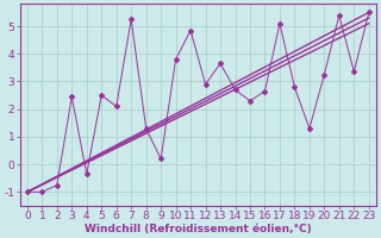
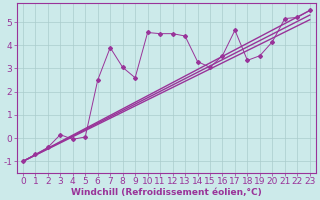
1: -1.00 -> -0.70
2: -0.75 -> -0.40
3: 2.45 -> 0.15
4: -0.35 -> -0.05
5: 2.50 -> 0.05
6: 2.10 -> 2.50
7: 5.25 -> 3.90
8: 1.30 -> 3.05
9: 0.20 -> 2.60
10: 3.80 -> 4.55
11: 4.85 -> 4.50
12: 2.90 -> 4.50
13: 3.65 -> 4.40
14: 2.70 -> 3.30
15: 2.30 -> 3.05
16: 2.65 -> 3.55
17: 5.10 -> 4.65
18: 2.80 -> 3.35
19: 1.30 -> 3.55
20: 3.25 -> 4.15
21: 5.40 -> 5.15
22: 3.35 -> 5.20
